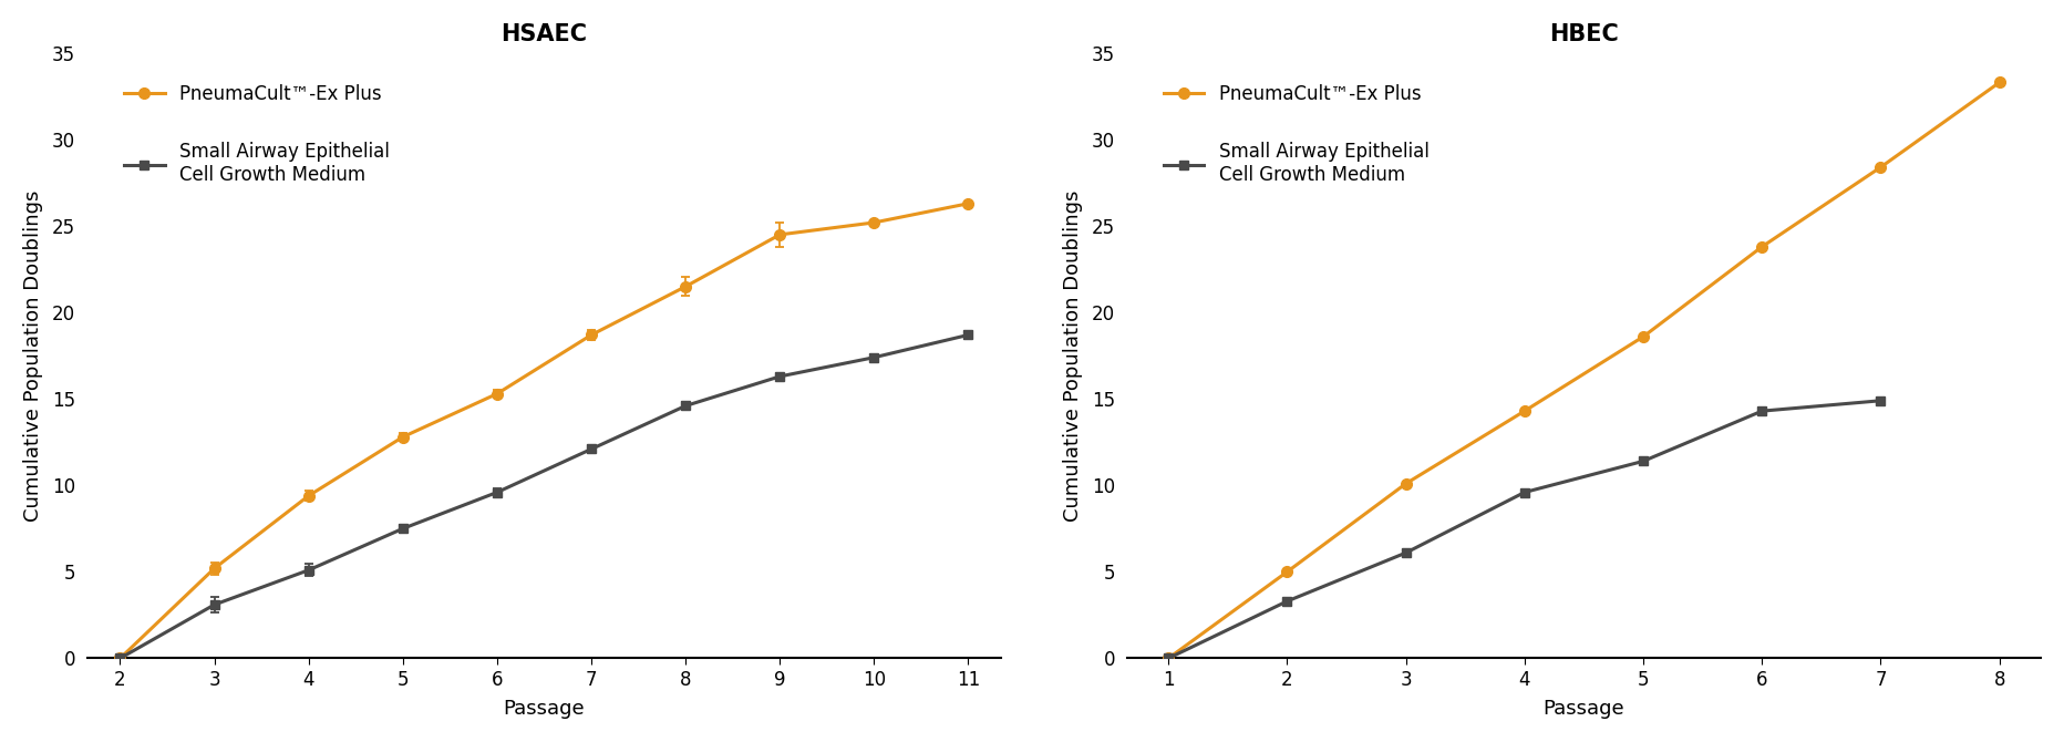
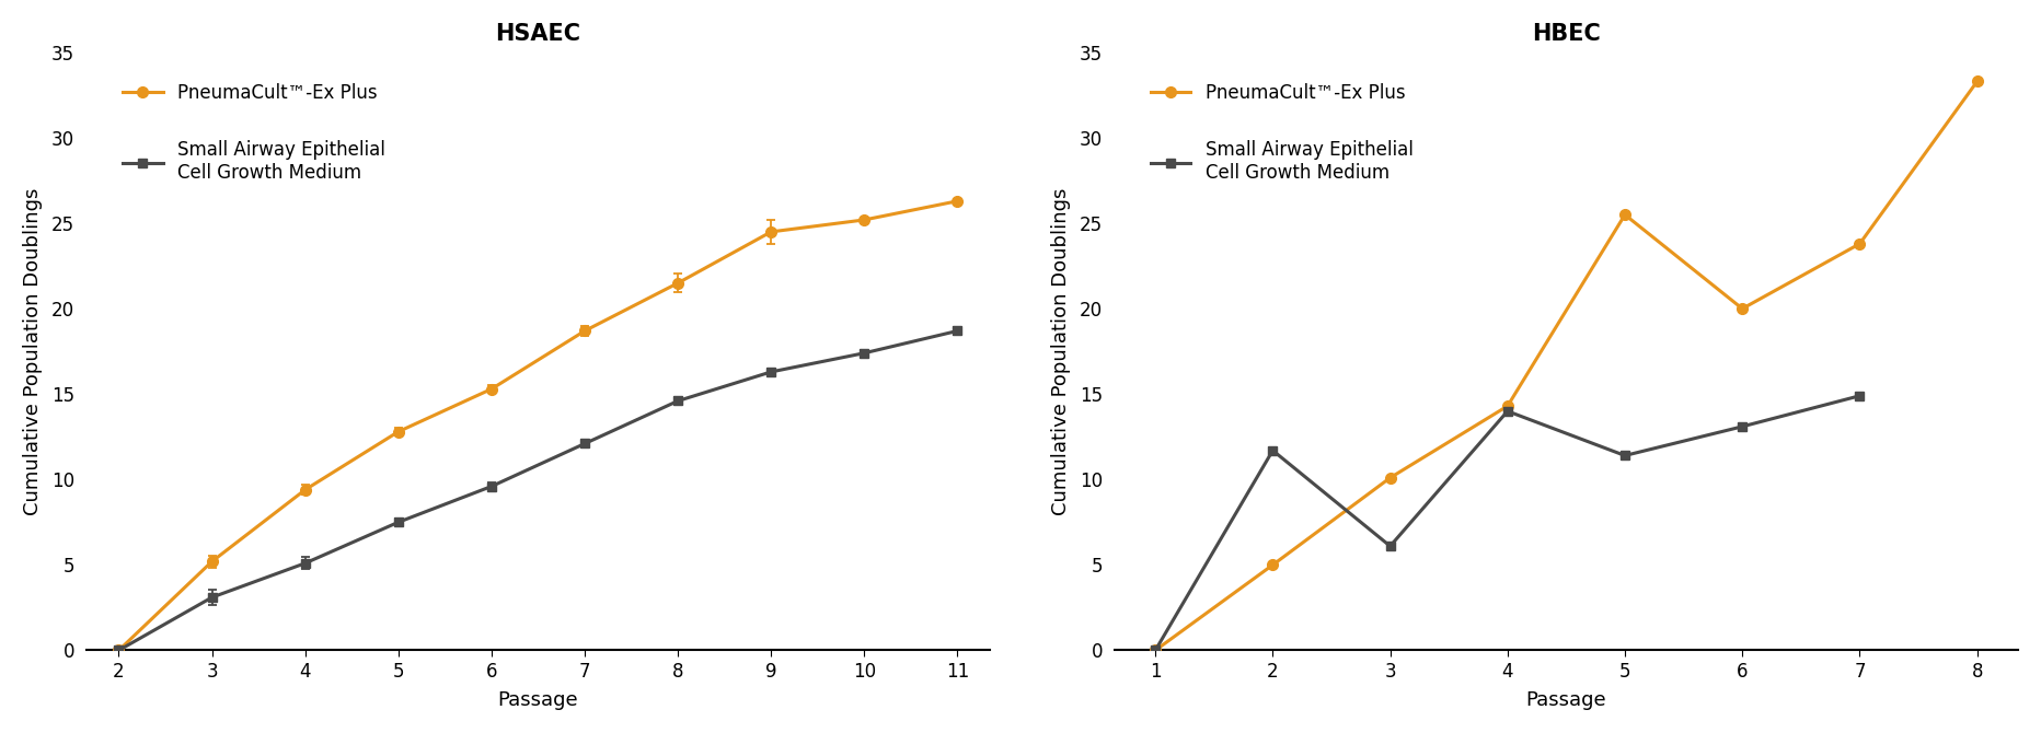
HBEC/Small Airway Epithelial Cell Growth Medium/2: 3.3 -> 11.7
HBEC/Small Airway Epithelial Cell Growth Medium/4: 9.6 -> 14.0
HBEC/PneumaCult™-Ex Plus/5: 18.6 -> 25.5
HBEC/PneumaCult™-Ex Plus/6: 23.8 -> 20.0
HBEC/Small Airway Epithelial Cell Growth Medium/6: 14.3 -> 13.1
HBEC/PneumaCult™-Ex Plus/7: 28.4 -> 23.8
